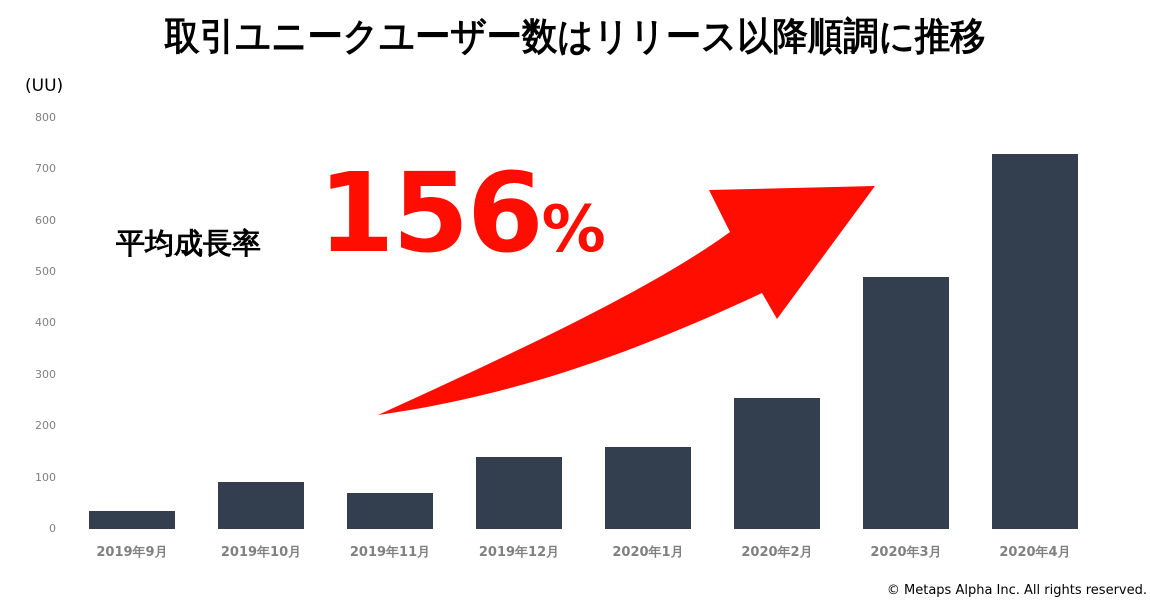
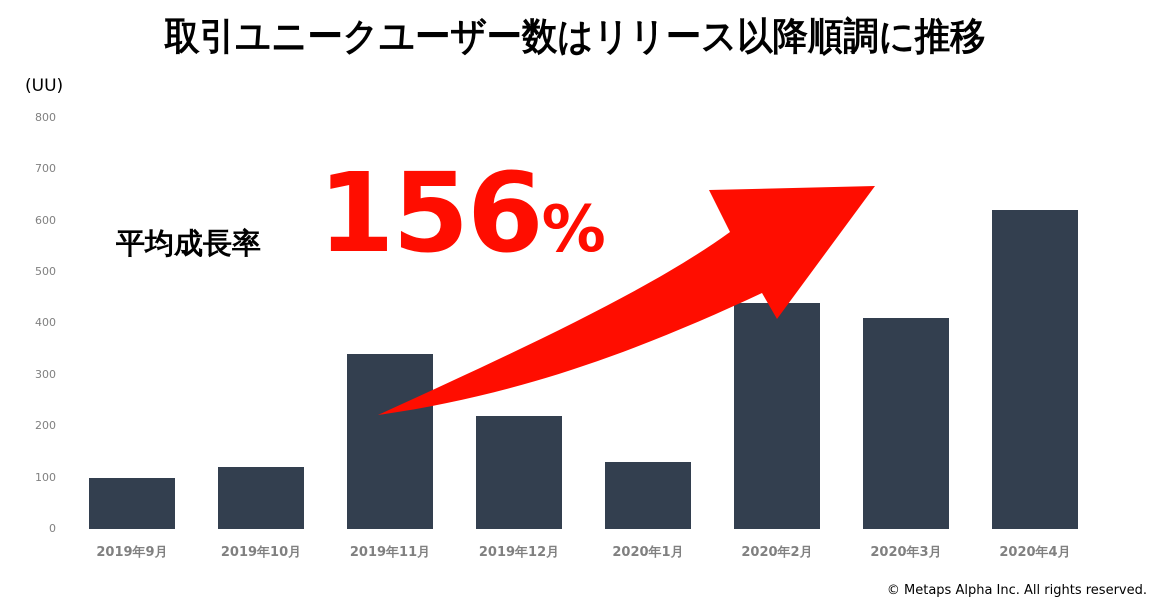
2019年9月: 40 -> 100
2019年10月: 90 -> 120
2019年11月: 70 -> 340
2019年12月: 140 -> 220
2020年1月: 160 -> 130
2020年2月: 260 -> 440
2020年3月: 490 -> 410
2020年4月: 730 -> 620
